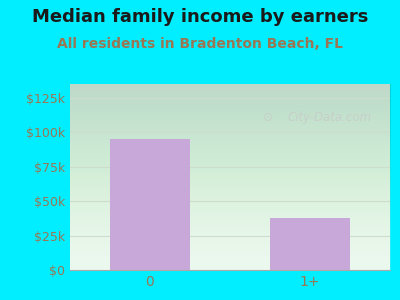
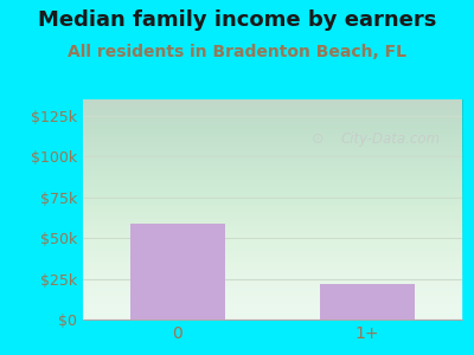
0: $95k -> $59k
1+: $38k -> $22k
